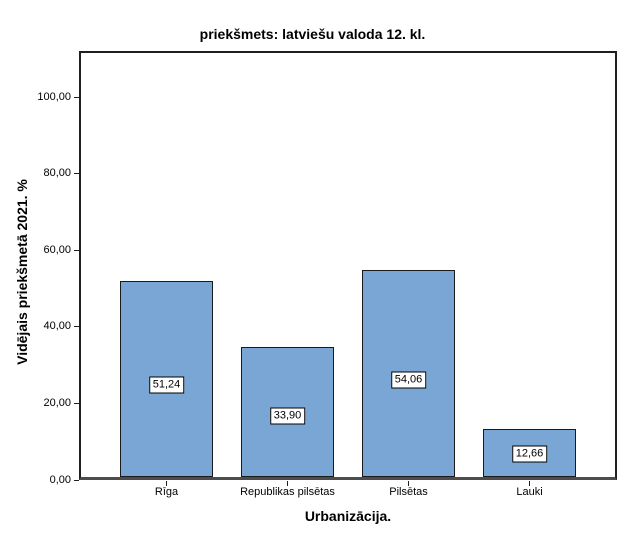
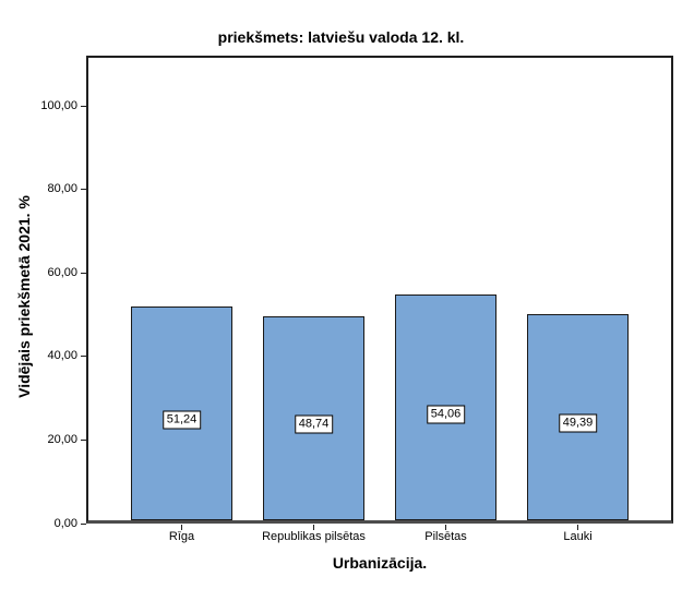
Republikas pilsētas: 33,90 -> 48,74
Lauki: 12,66 -> 49,39
